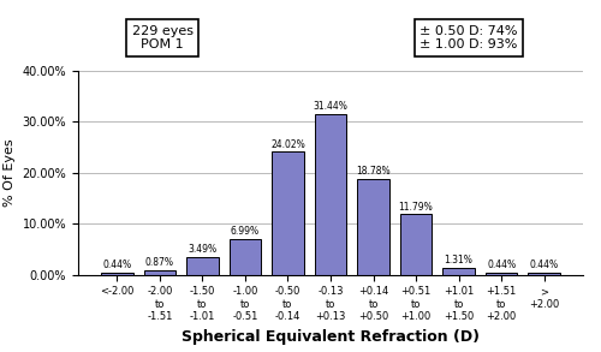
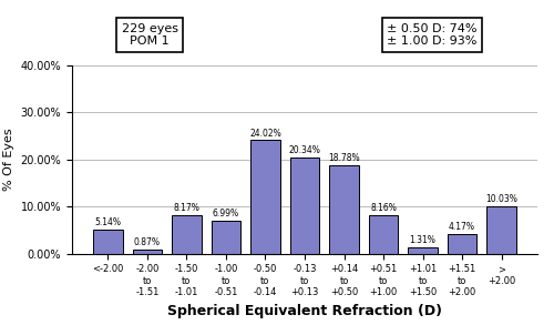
<-2.00: 0.44% -> 5.14%
-1.50 to -1.01: 3.49% -> 8.17%
-0.13 to +0.13: 31.44% -> 20.34%
+0.51 to +1.00: 11.79% -> 8.16%
+1.51 to +2.00: 0.44% -> 4.17%
> +2.00: 0.44% -> 10.03%
